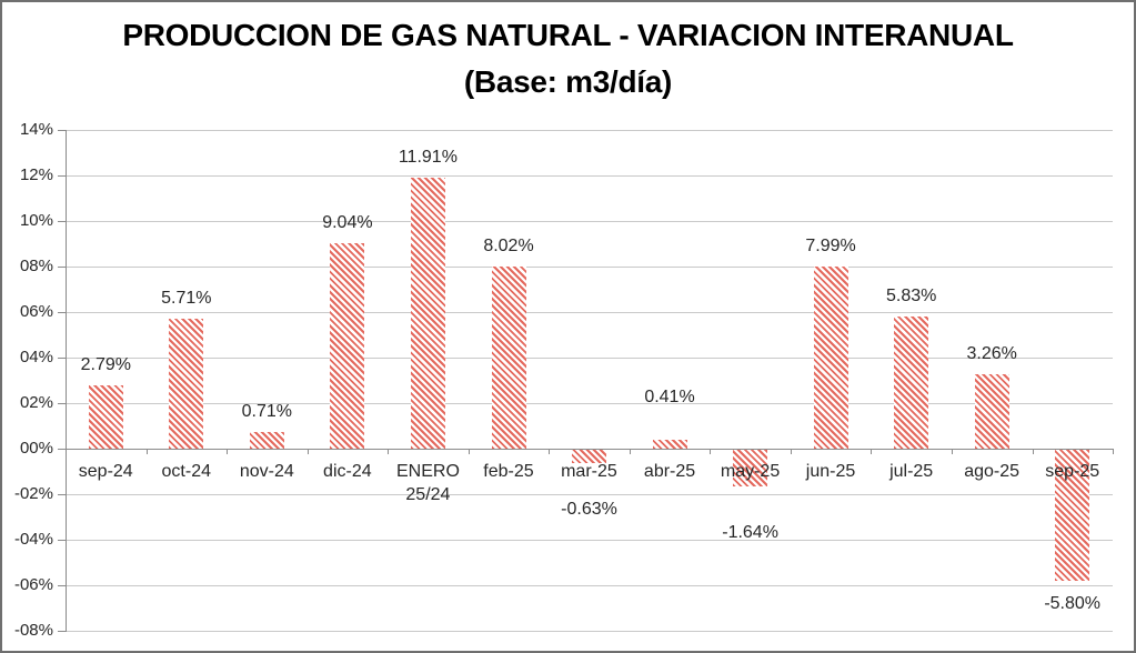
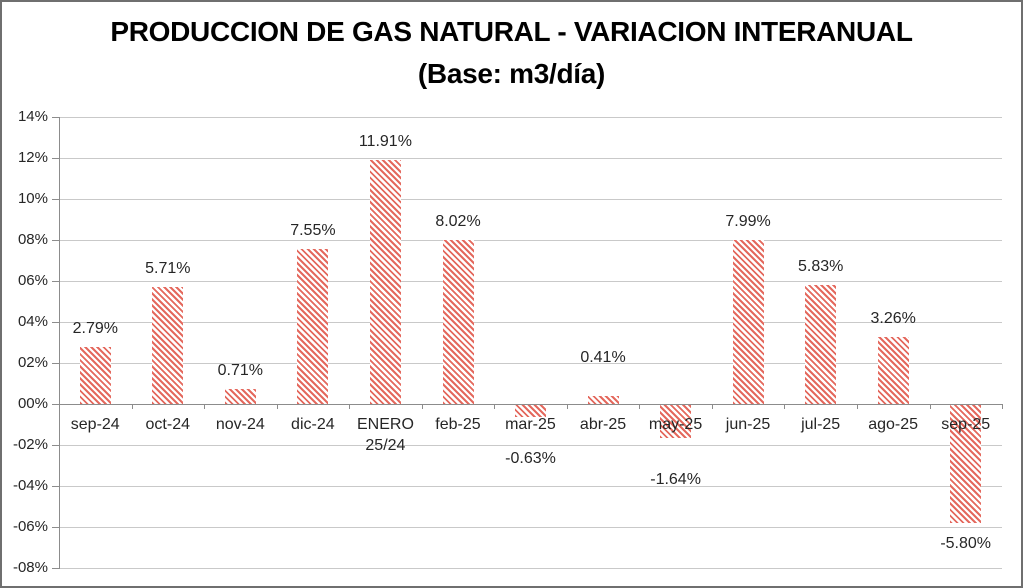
dic-24: 9.04% -> 7.55%
